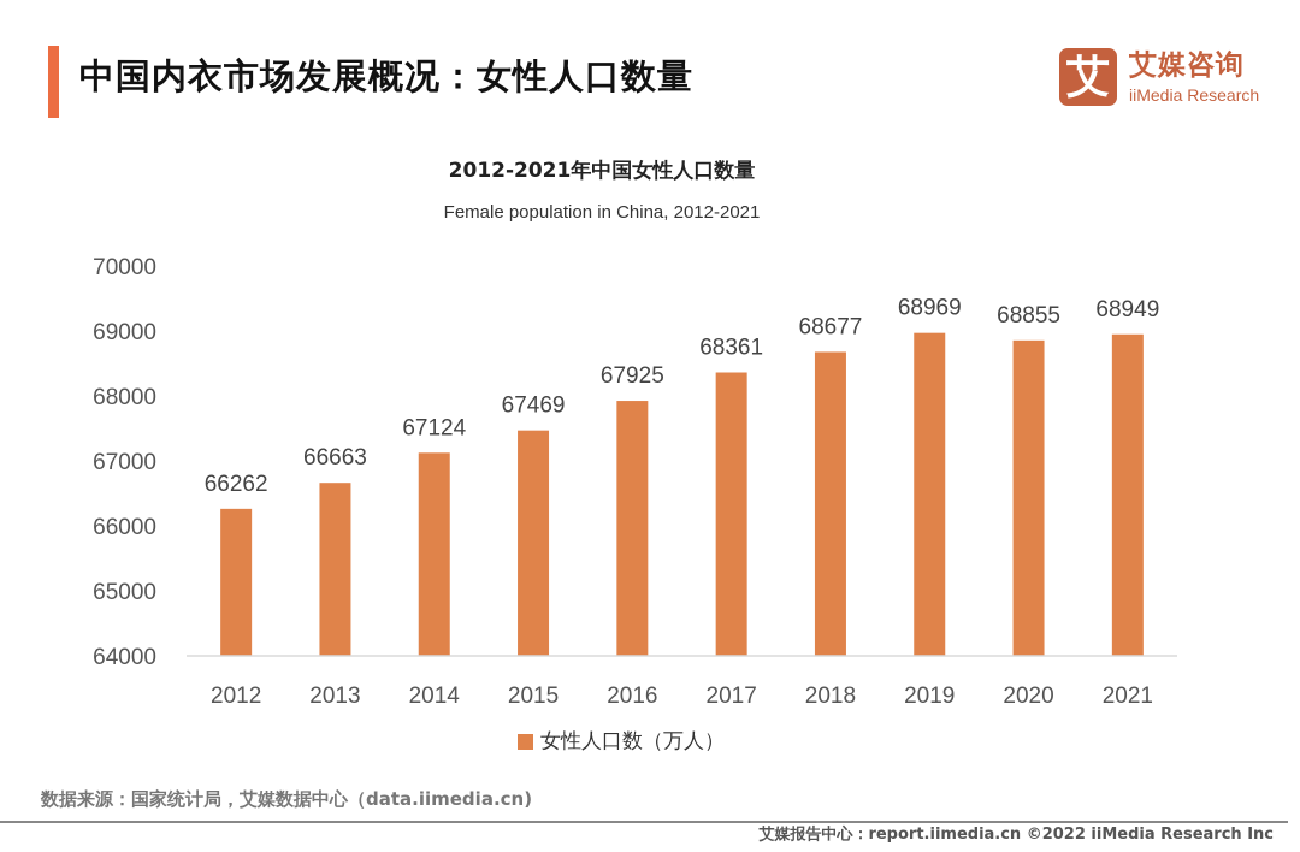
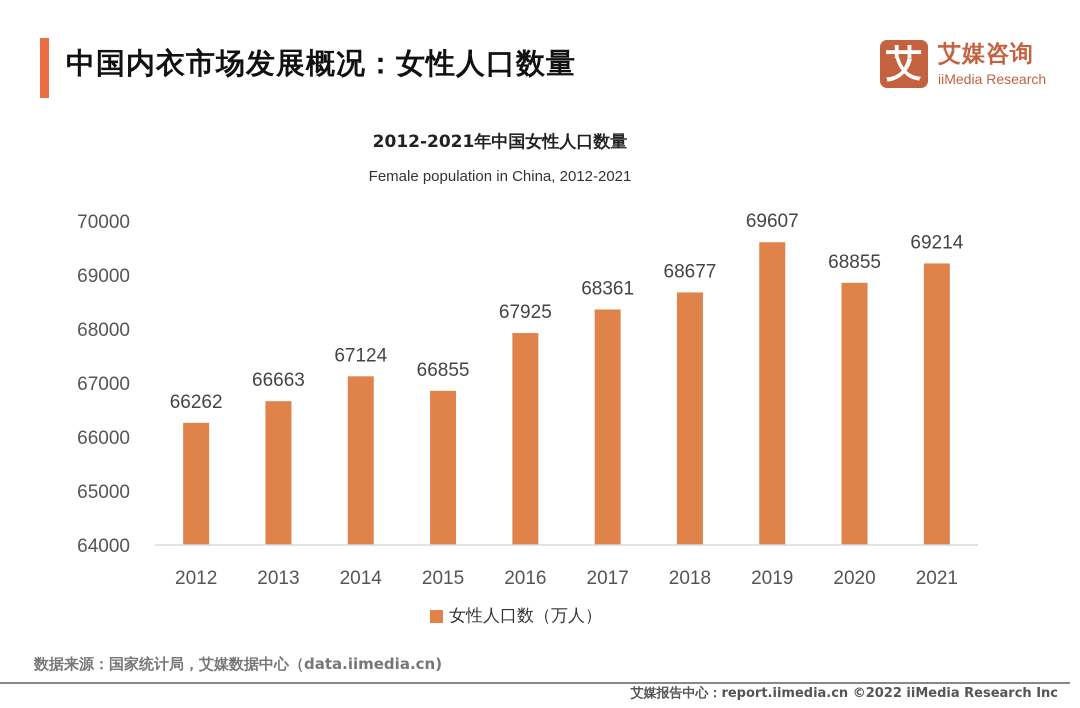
2015: 67469 -> 66855
2019: 68969 -> 69607
2021: 68949 -> 69214
